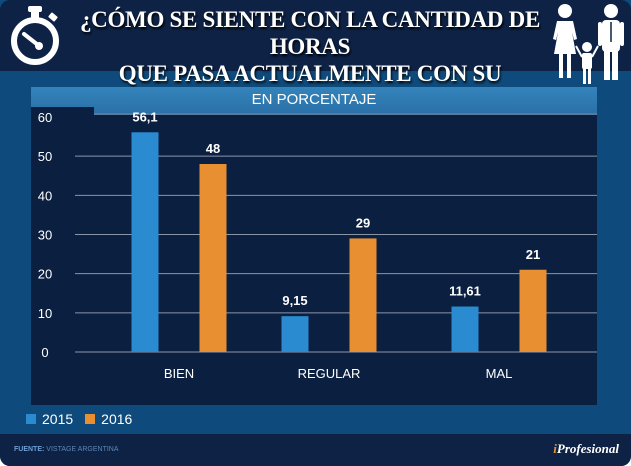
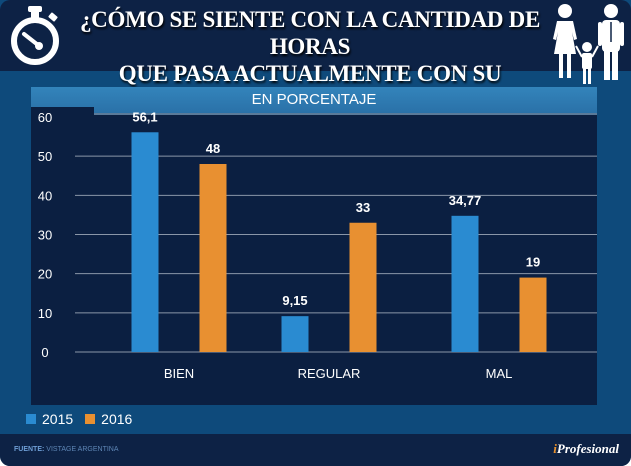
2016/REGULAR: 29 -> 33
2015/MAL: 11,61 -> 34,77
2016/MAL: 21 -> 19
